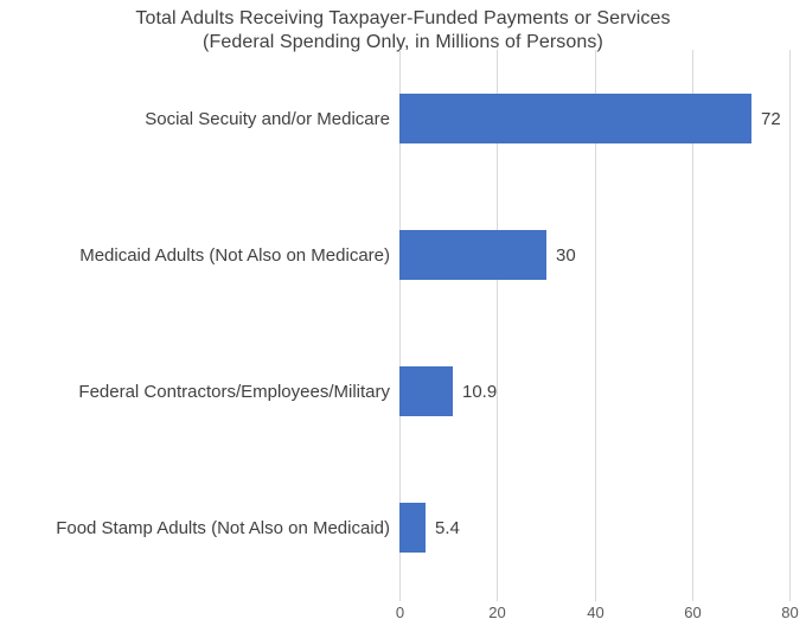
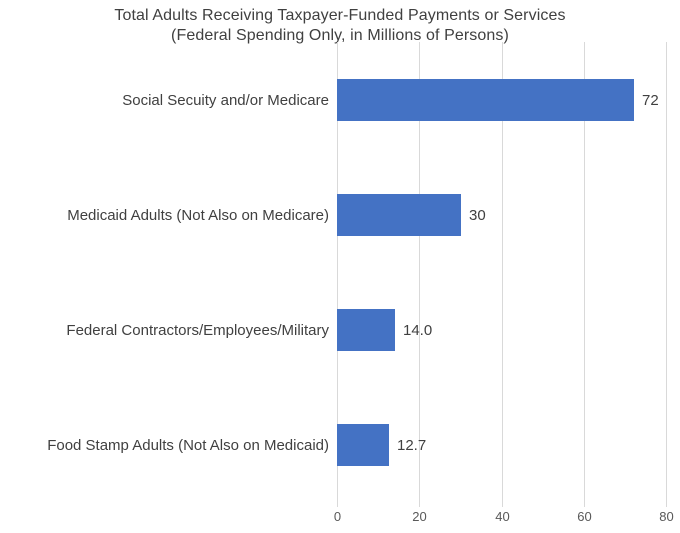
Federal Contractors/Employees/Military: 10.9 -> 14.0
Food Stamp Adults (Not Also on Medicaid): 5.4 -> 12.7
